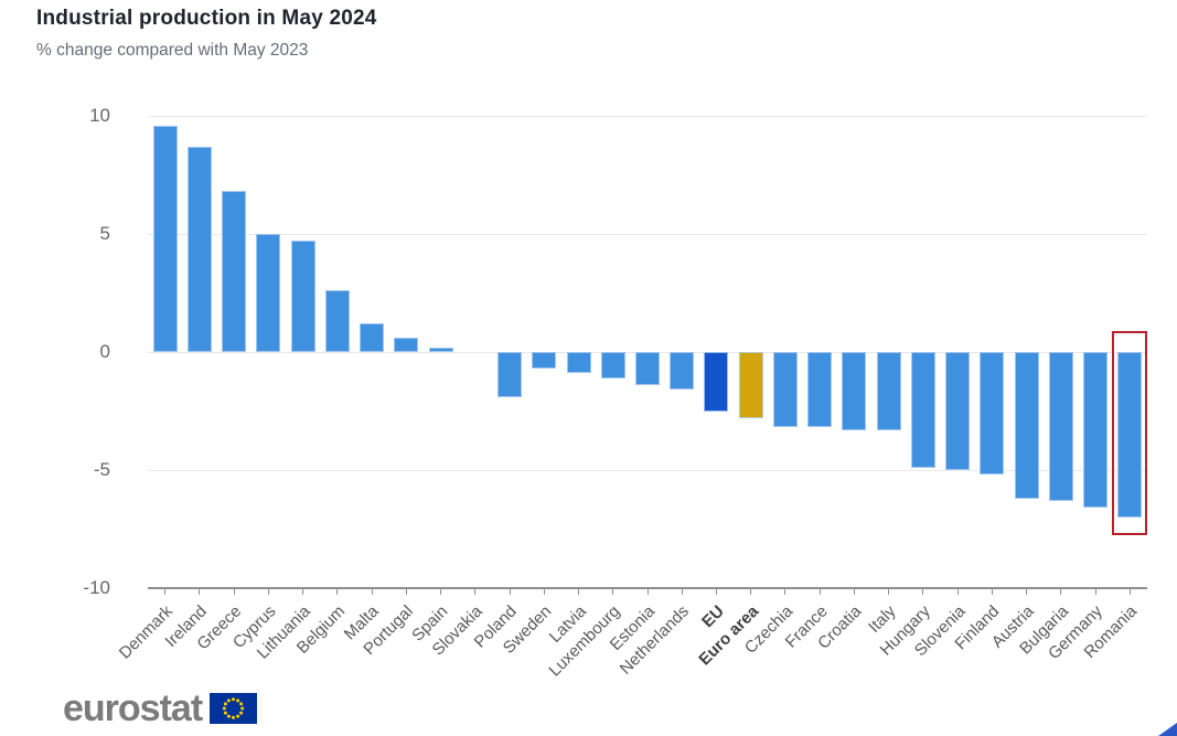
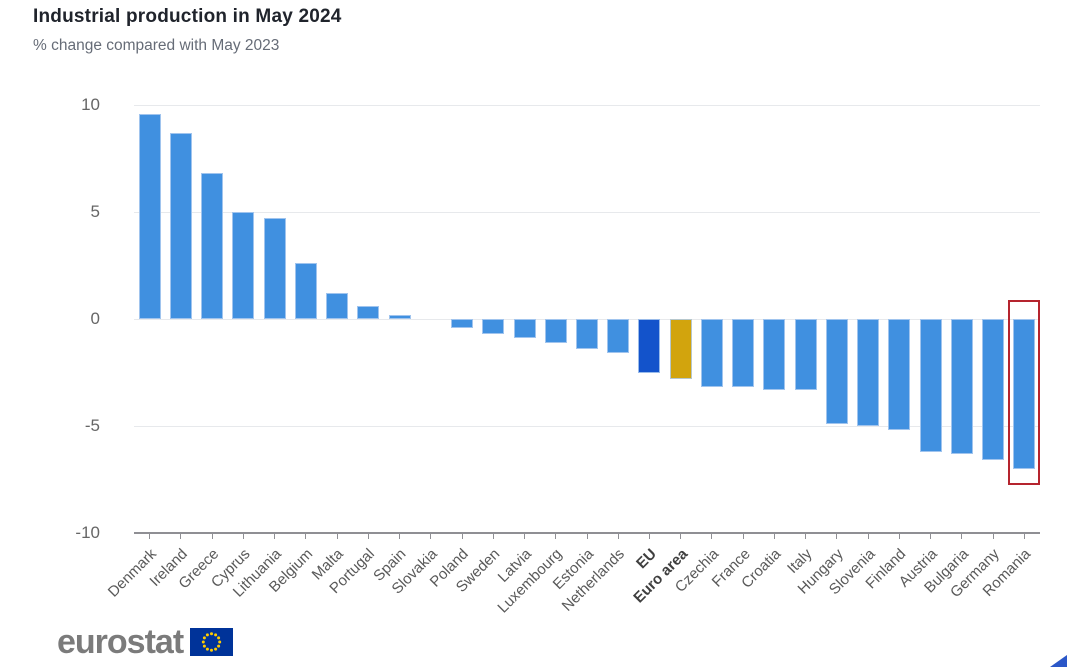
Poland: -1.9 -> -0.4
